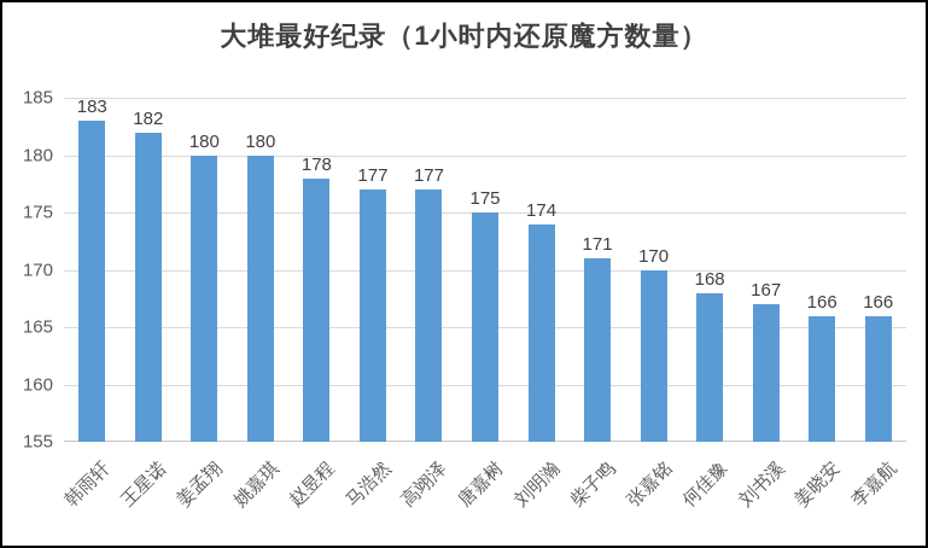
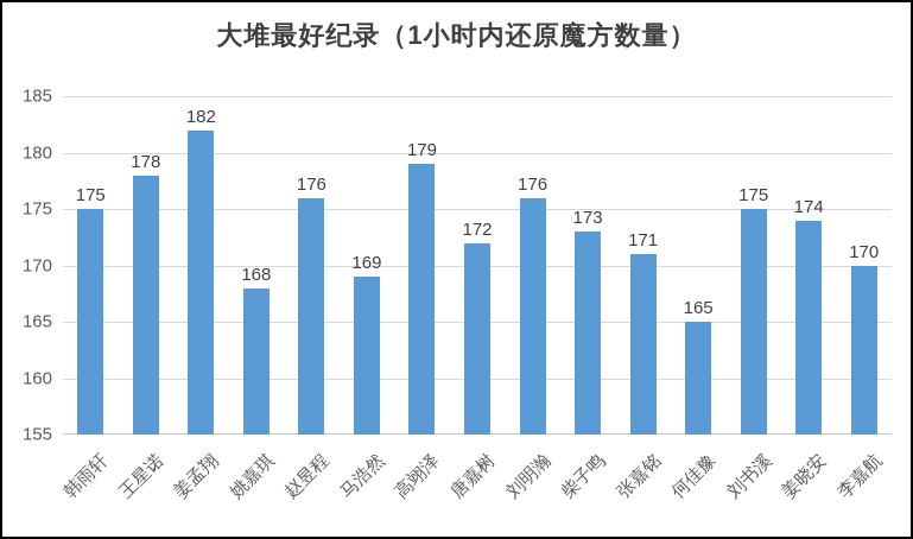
韩雨轩: 183 -> 175
王星诺: 182 -> 178
姜孟翔: 180 -> 182
姚嘉琪: 180 -> 168
赵昱程: 178 -> 176
马浩然: 177 -> 169
高翊泽: 177 -> 179
唐嘉树: 175 -> 172
刘明瀚: 174 -> 176
柴子鸣: 171 -> 173
张嘉铭: 170 -> 171
何佳豫: 168 -> 165
刘书溪: 167 -> 175
姜晓安: 166 -> 174
李嘉航: 166 -> 170
